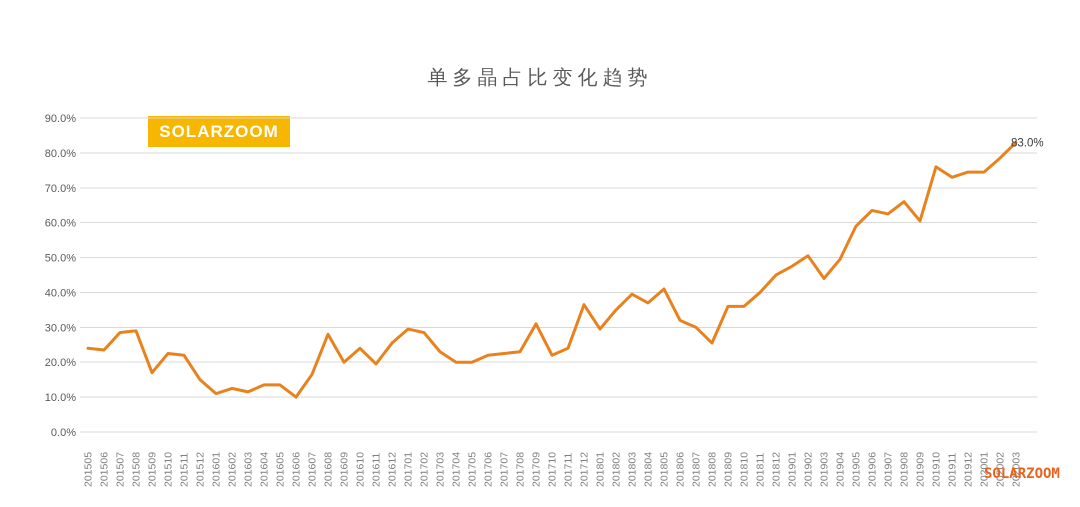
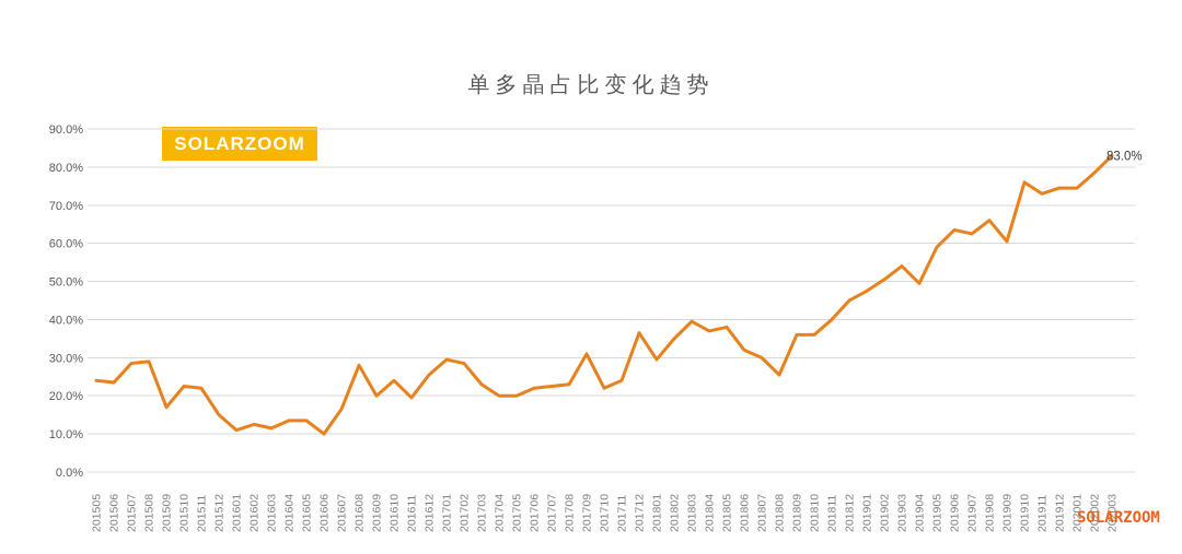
201805: 41% -> 38%
201903: 44% -> 54%
